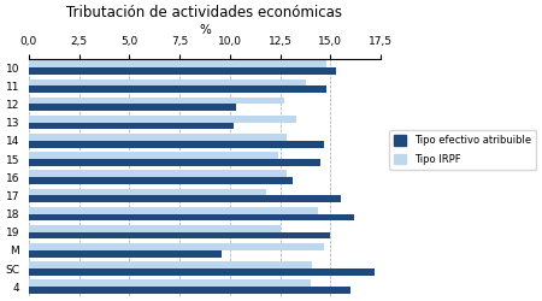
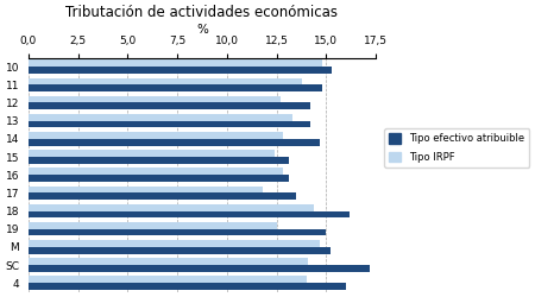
Tipo efectivo atribuible/12: 10,3 -> 14,2
Tipo efectivo atribuible/13: 10,2 -> 14,2
Tipo efectivo atribuible/15: 14,5 -> 13,1
Tipo efectivo atribuible/17: 15,5 -> 13,5
Tipo efectivo atribuible/M: 9,6 -> 15,2
